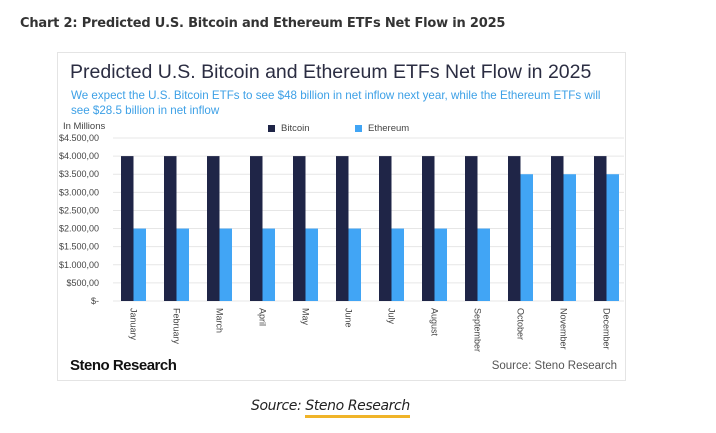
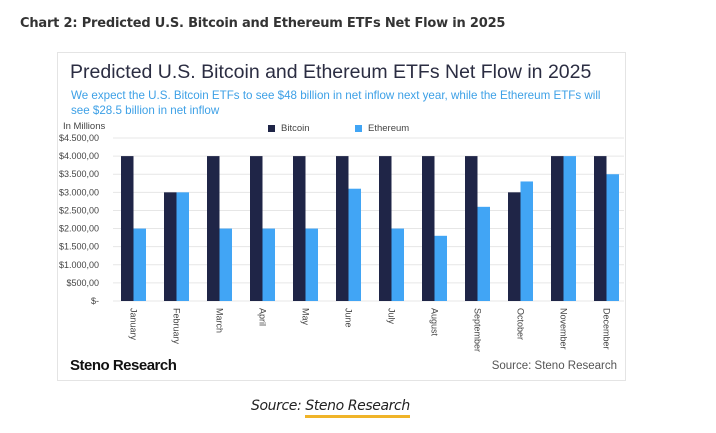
Bitcoin/February: $4000 -> $3000
Ethereum/February: $2000 -> $3000
Ethereum/June: $2000 -> $3100
Ethereum/August: $2000 -> $1800
Ethereum/September: $2000 -> $2600
Bitcoin/October: $4000 -> $3000
Ethereum/October: $3500 -> $3300
Ethereum/November: $3500 -> $4000
